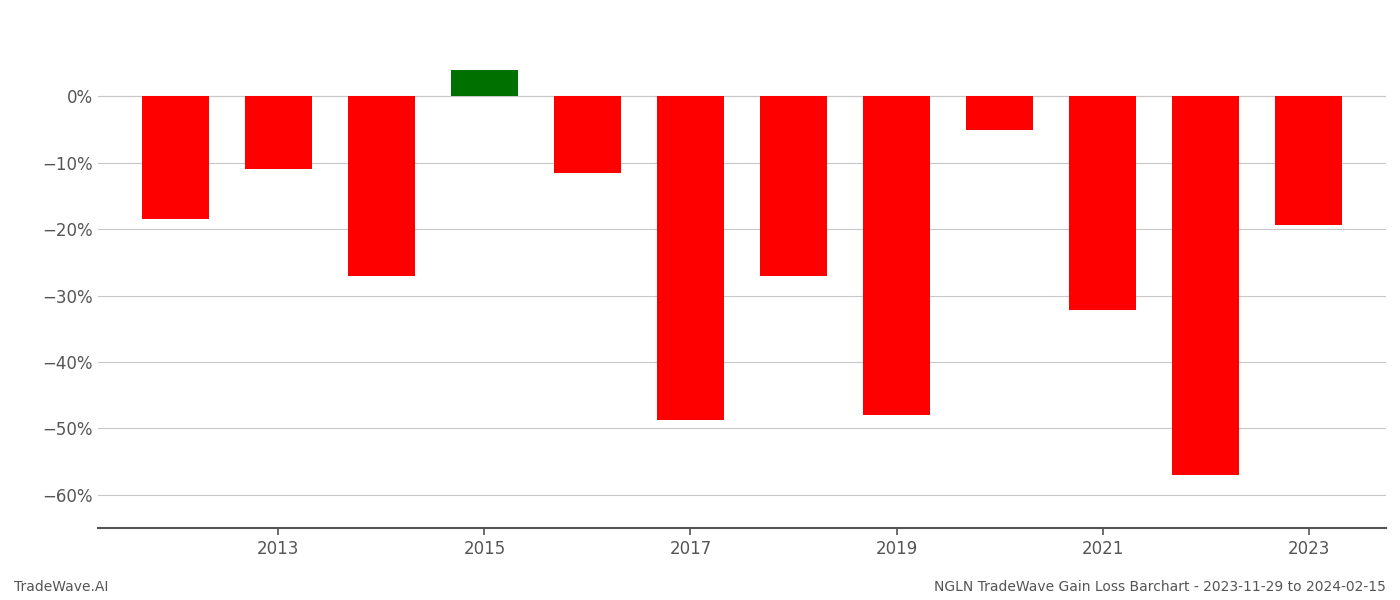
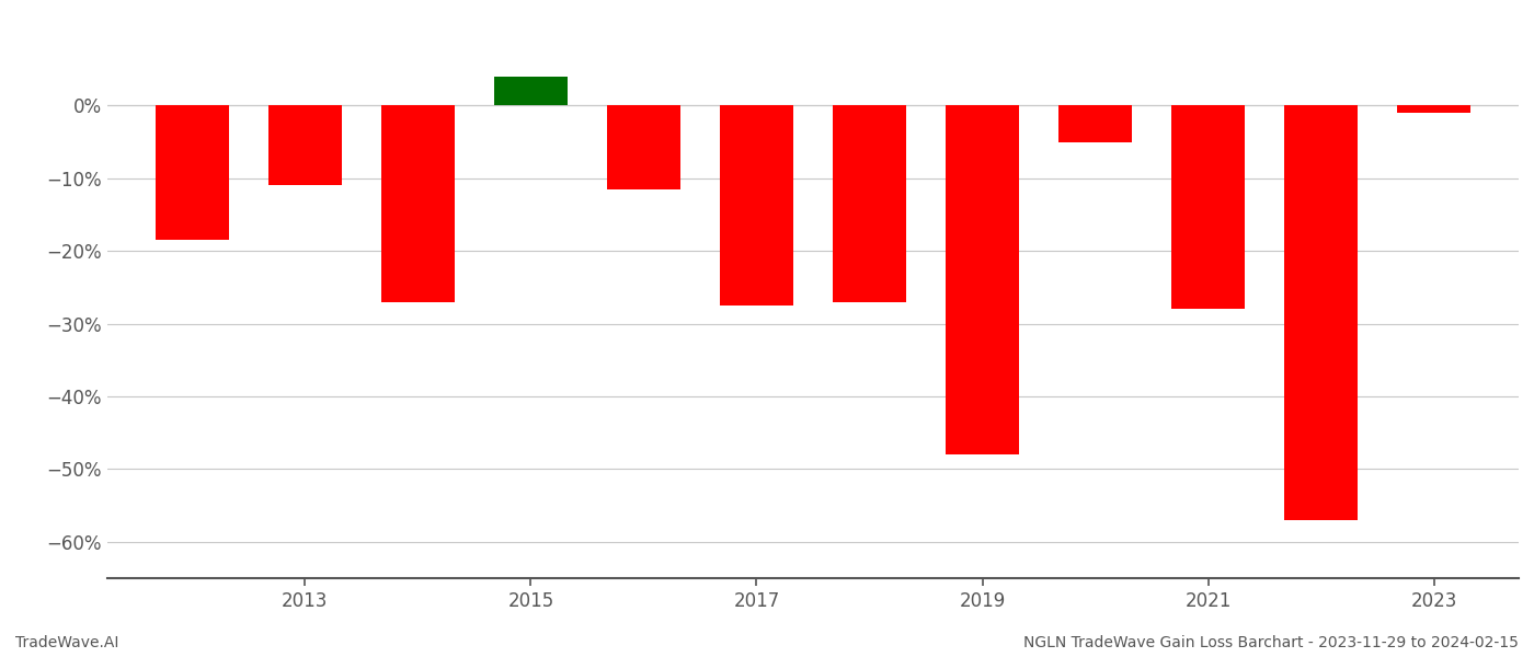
2017: -48.8% -> -27.5%
2021: -32.2% -> -28.0%
2023: -19.4% -> -1.0%
